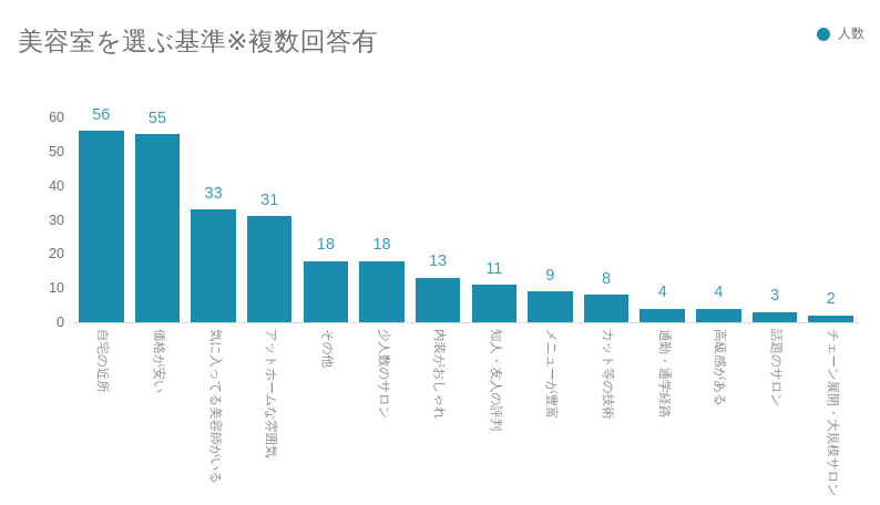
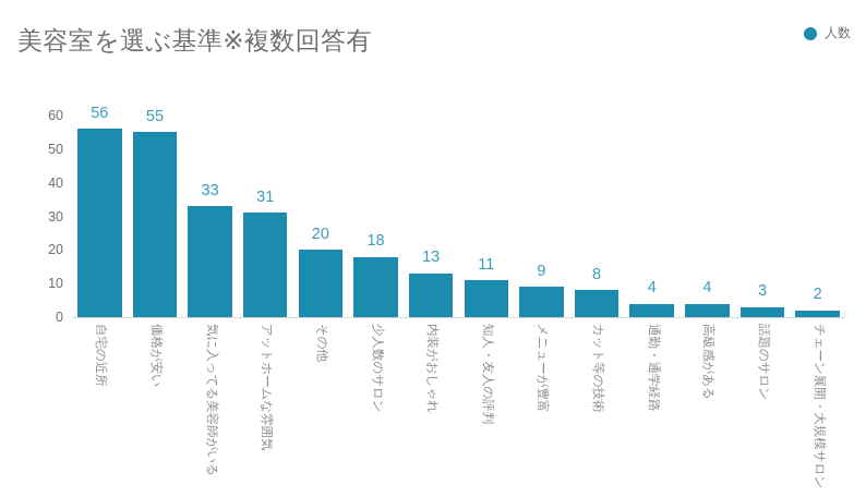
その他: 18 -> 20
